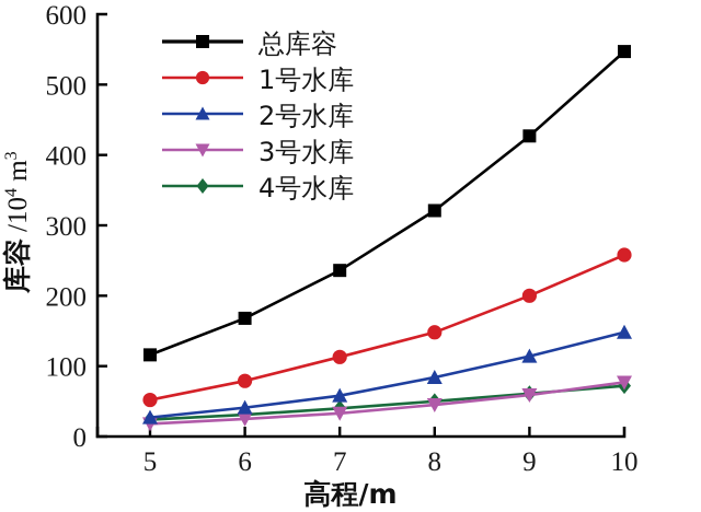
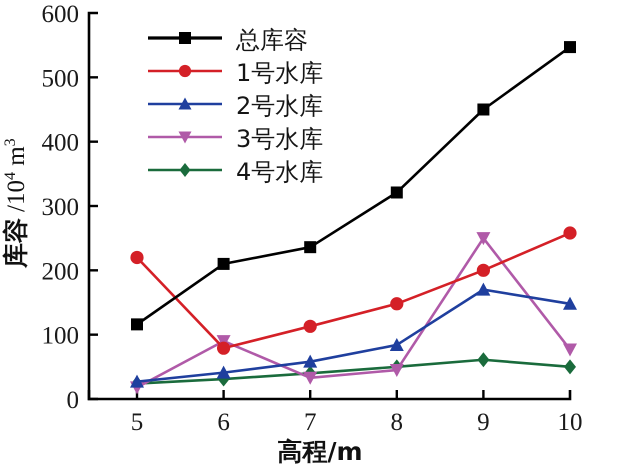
1号水库/5: 50 -> 220
总库容/6: 170 -> 210
3号水库/6: 20 -> 90
总库容/9: 430 -> 450
2号水库/9: 110 -> 170
3号水库/9: 60 -> 250
4号水库/10: 70 -> 50
